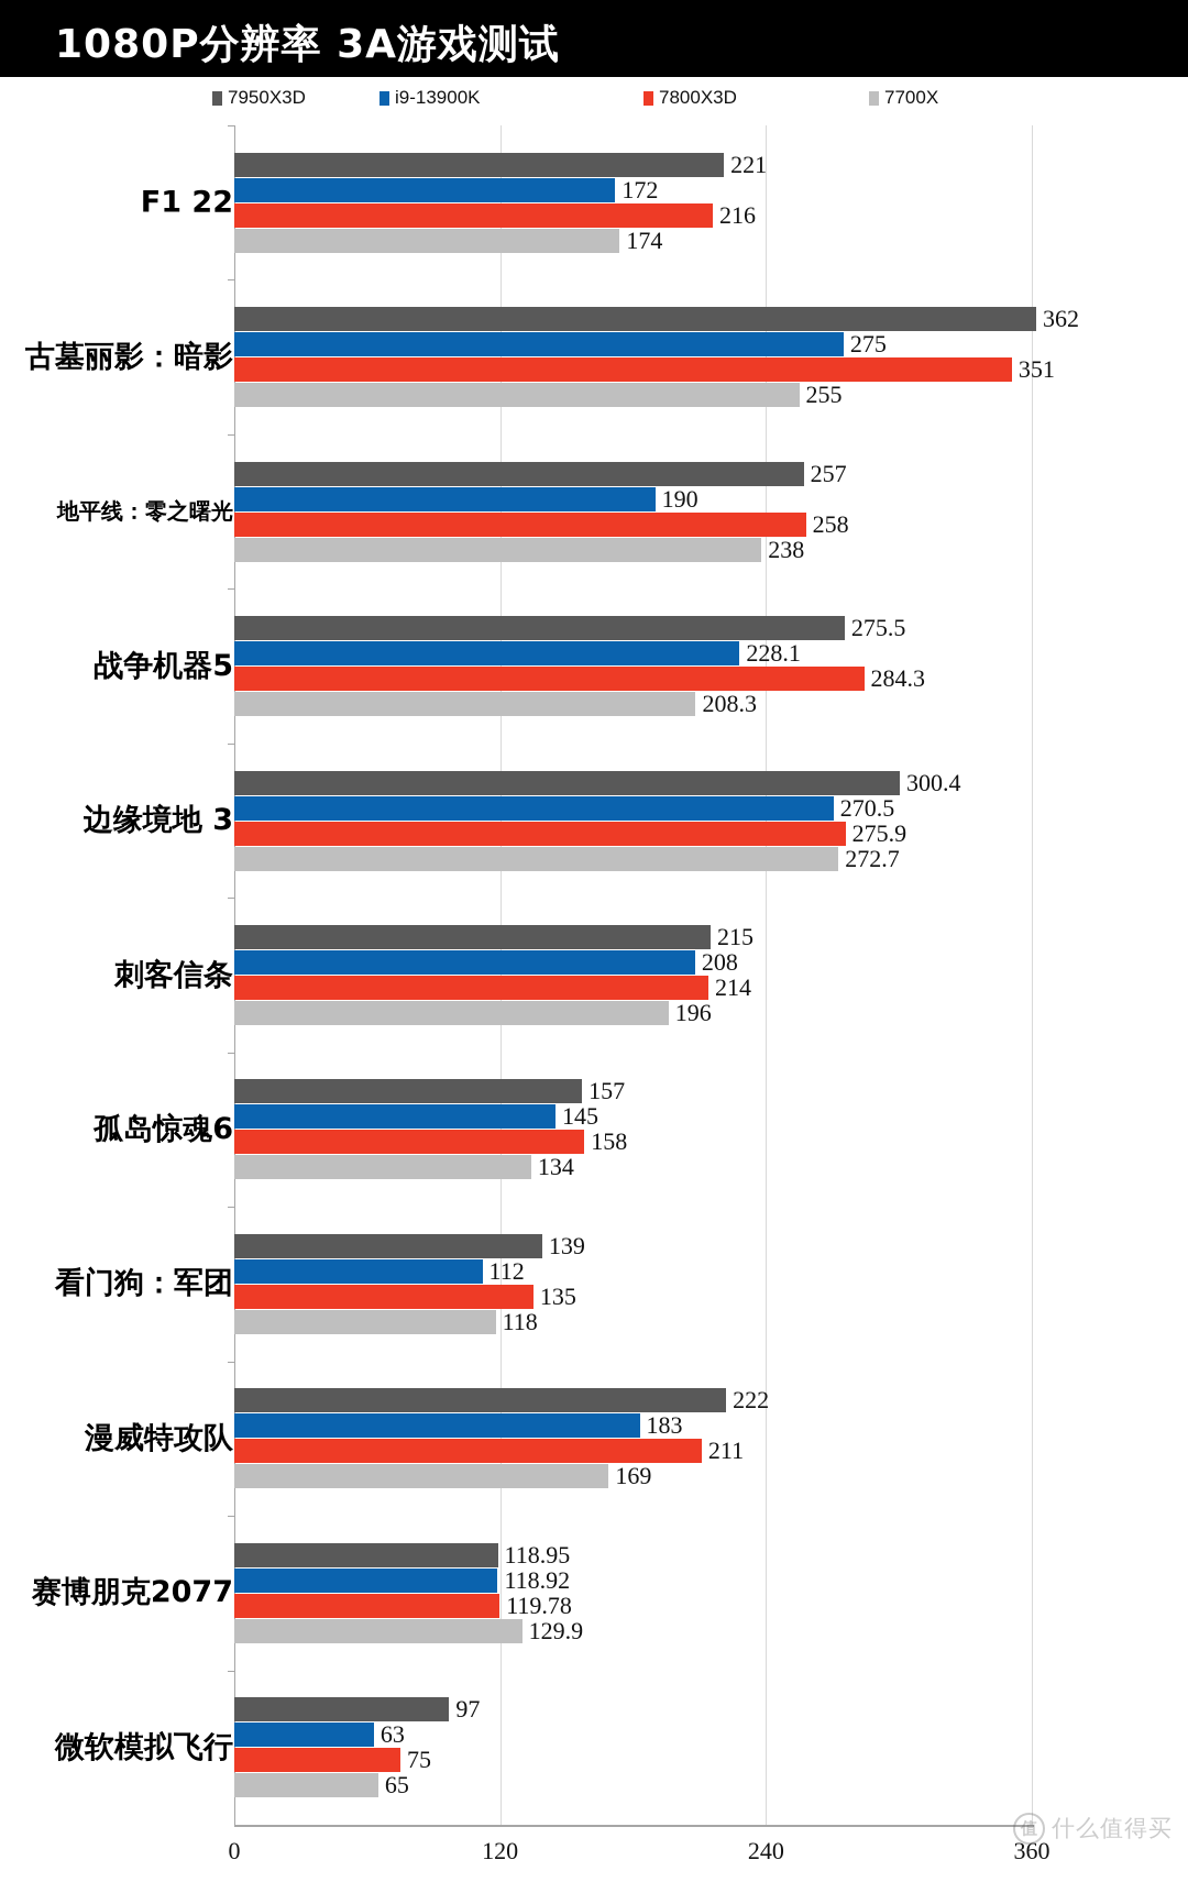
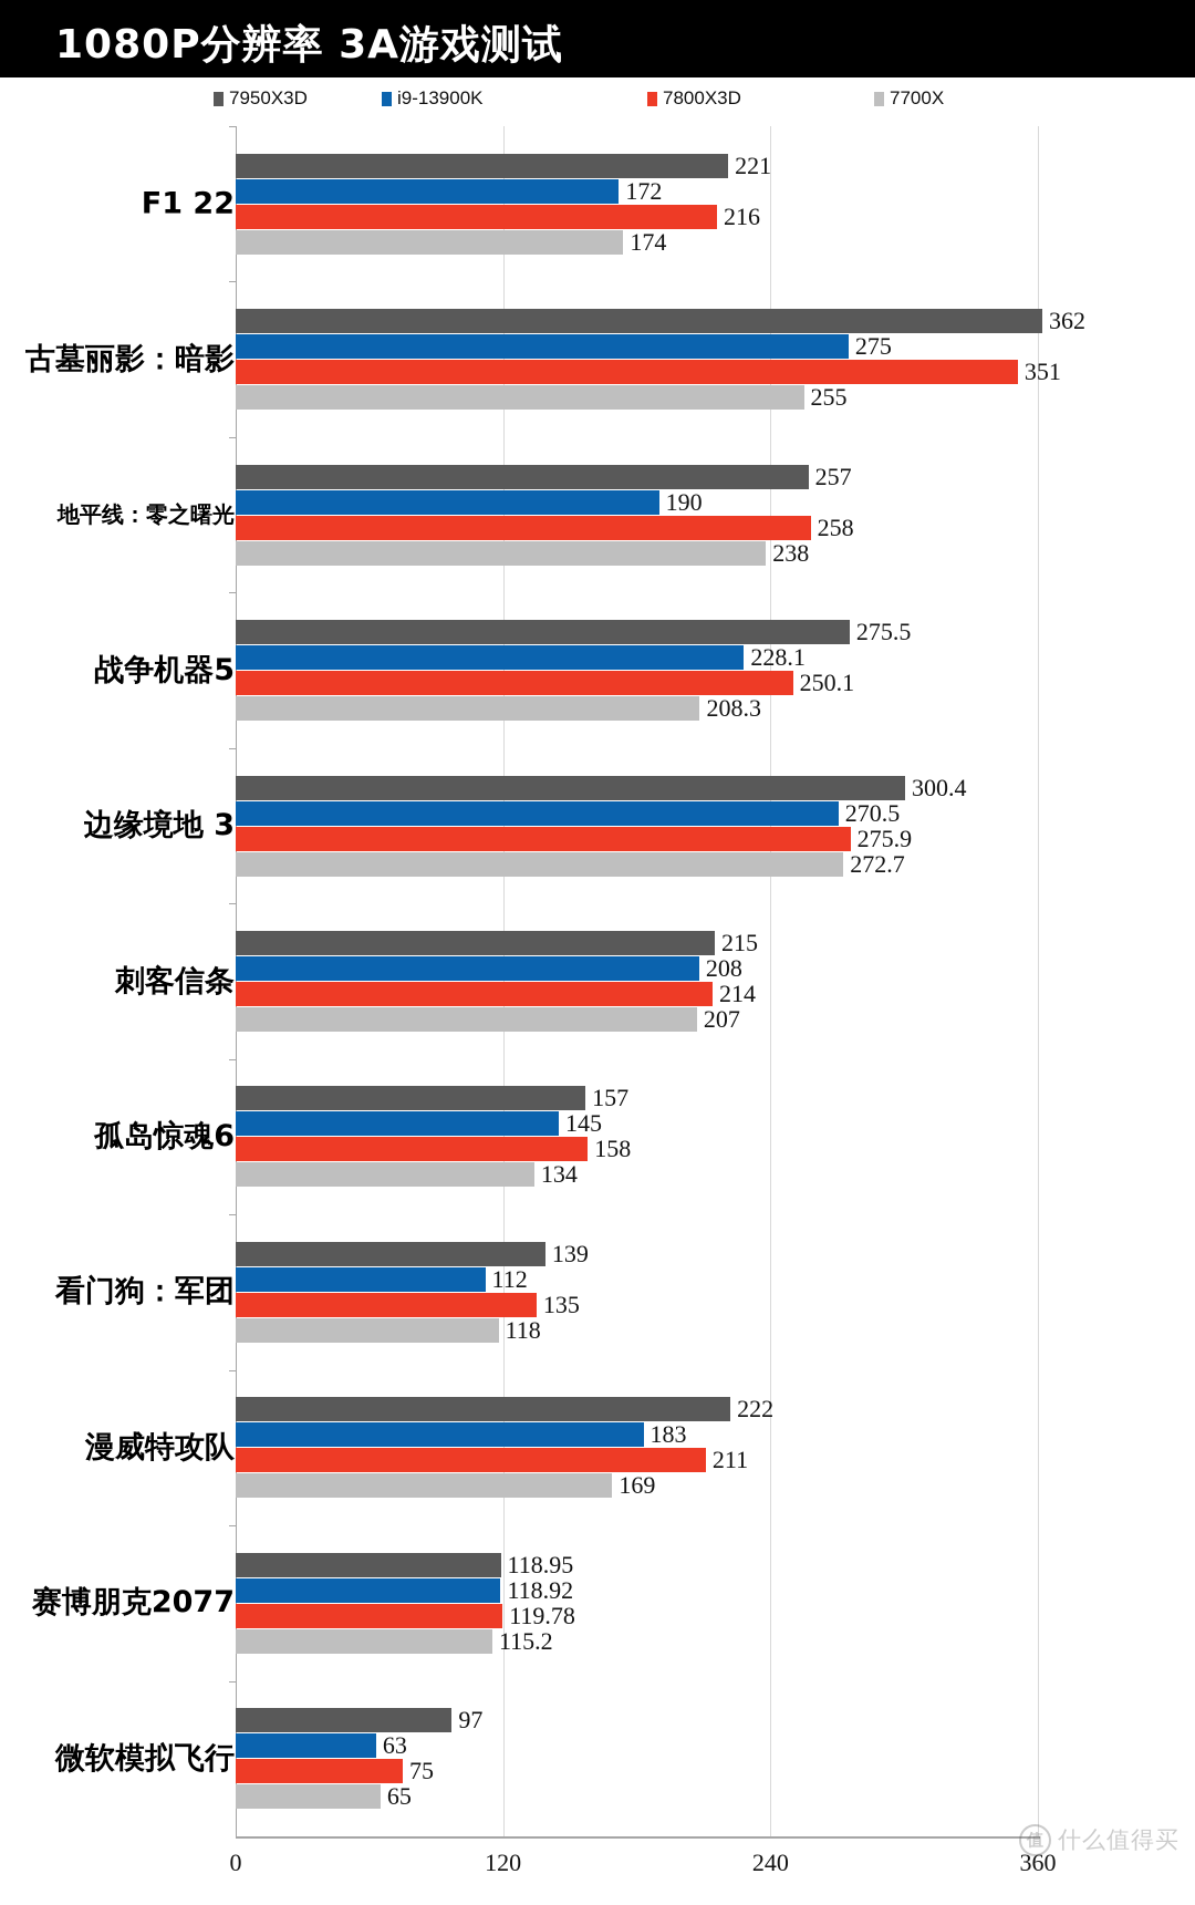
7800X3D/战争机器5: 284.3 -> 250.1
7700X/刺客信条: 196 -> 207
7700X/赛博朋克2077: 129.9 -> 115.2
